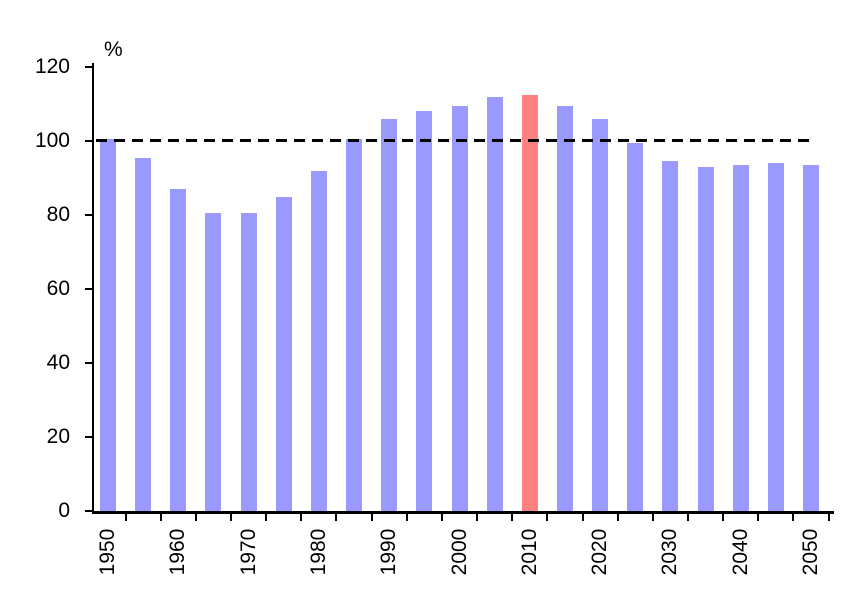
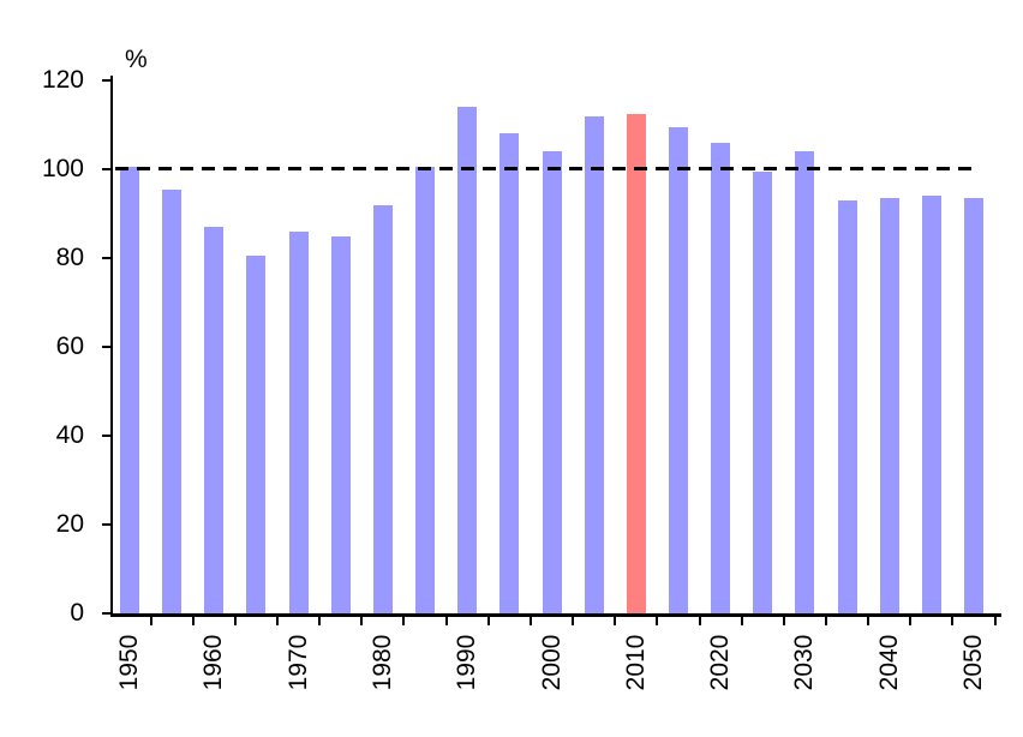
1970: 80 -> 86
1990: 106 -> 114
2000: 110 -> 104
2030: 94 -> 104
